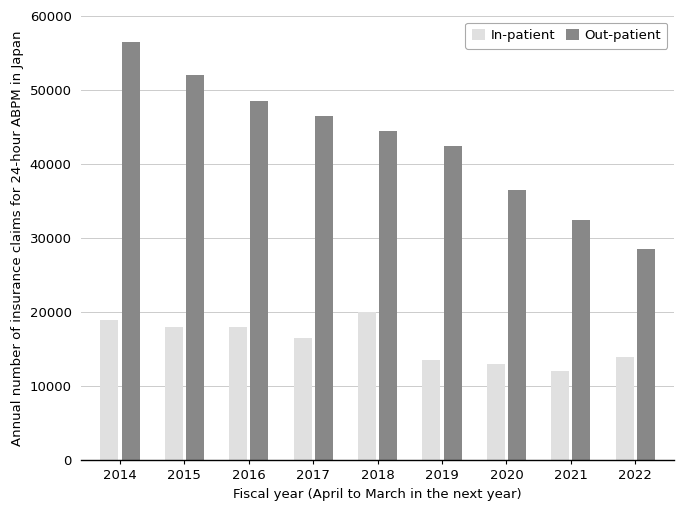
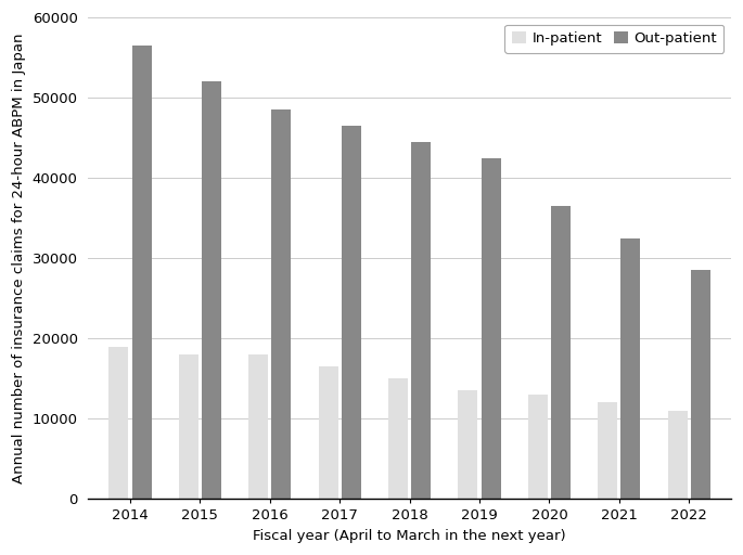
In-patient/2018: 20000 -> 15000
In-patient/2022: 14000 -> 11000
